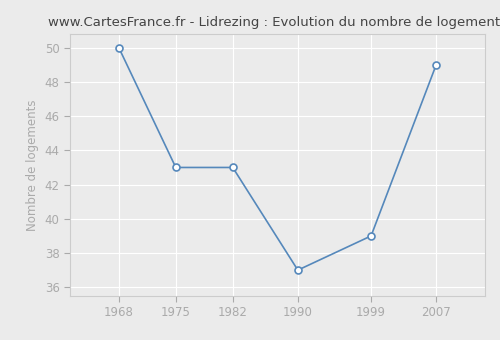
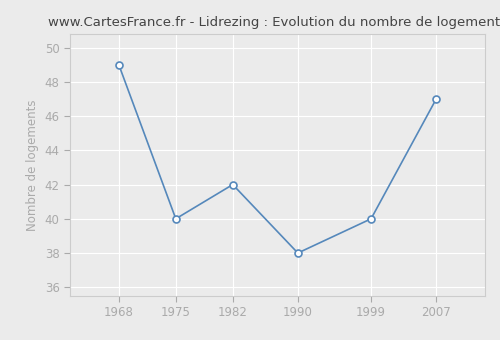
1968: 50 -> 49
1975: 43 -> 40
1982: 43 -> 42
1990: 37 -> 38
1999: 39 -> 40
2007: 49 -> 47
